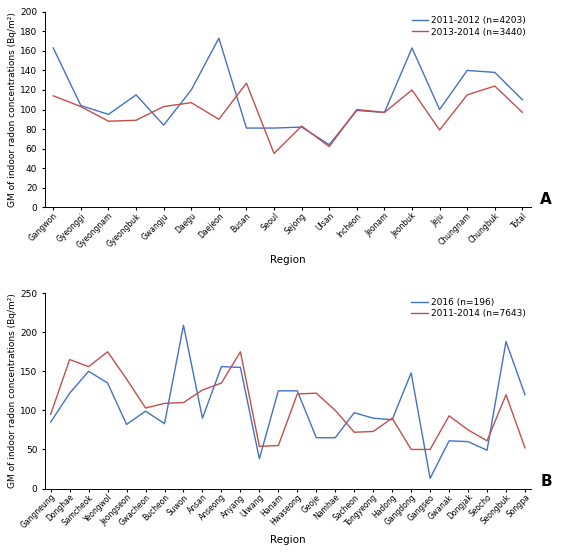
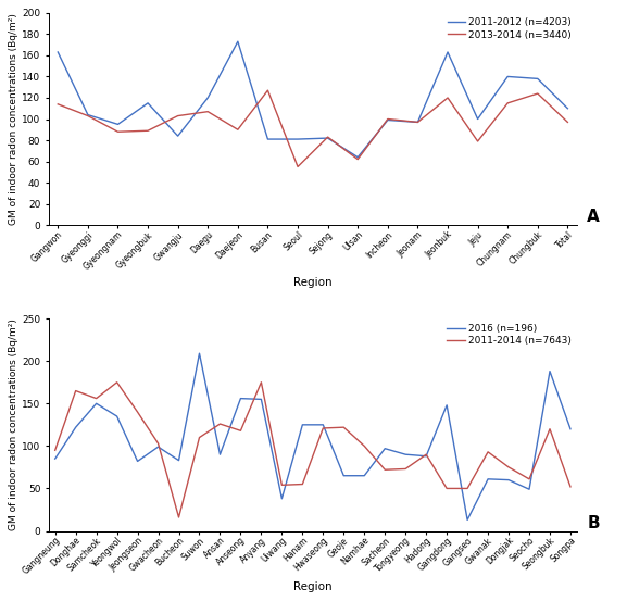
2011-2014 (n=7643)/Bucheon: 109 -> 16
2011-2014 (n=7643)/Anseong: 135 -> 118
